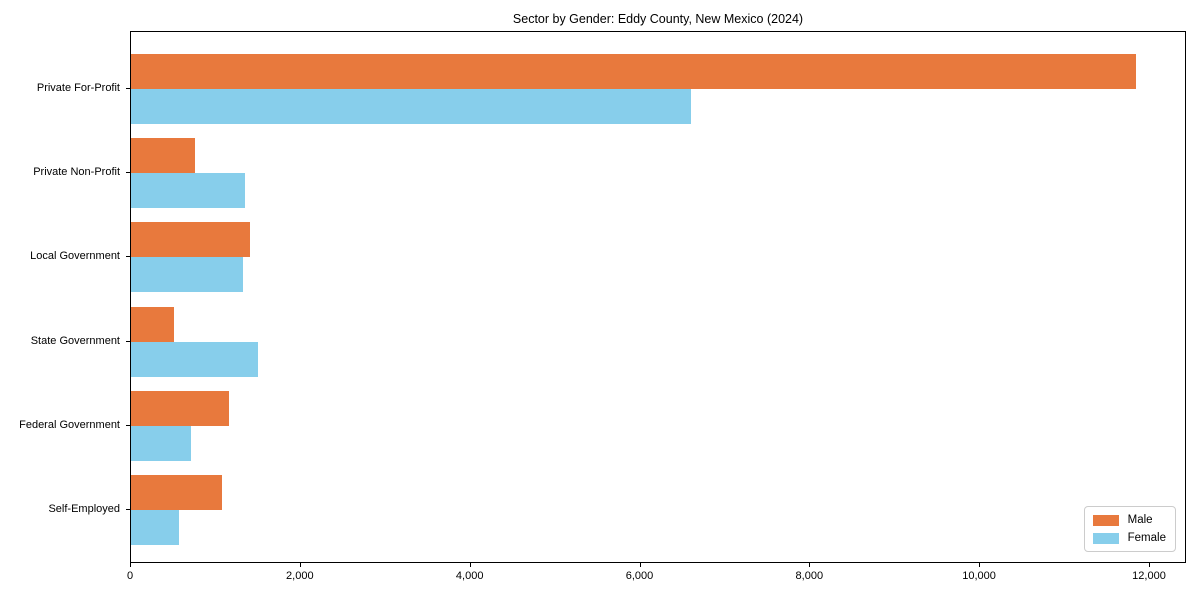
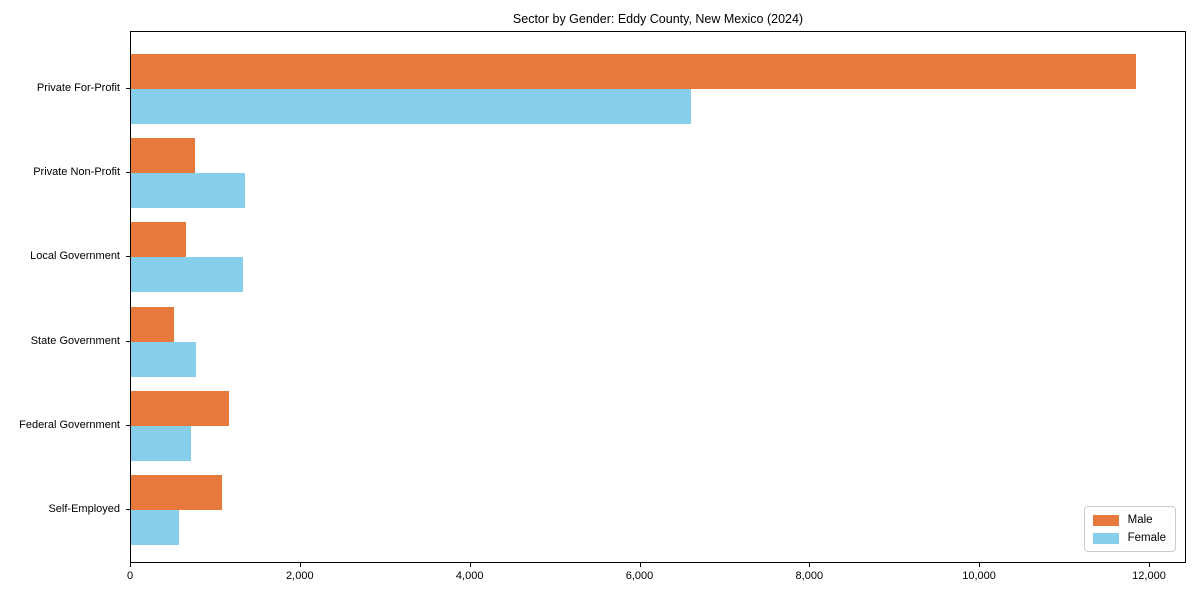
Male/Local Government: 1400 -> 600
Female/State Government: 1500 -> 800
